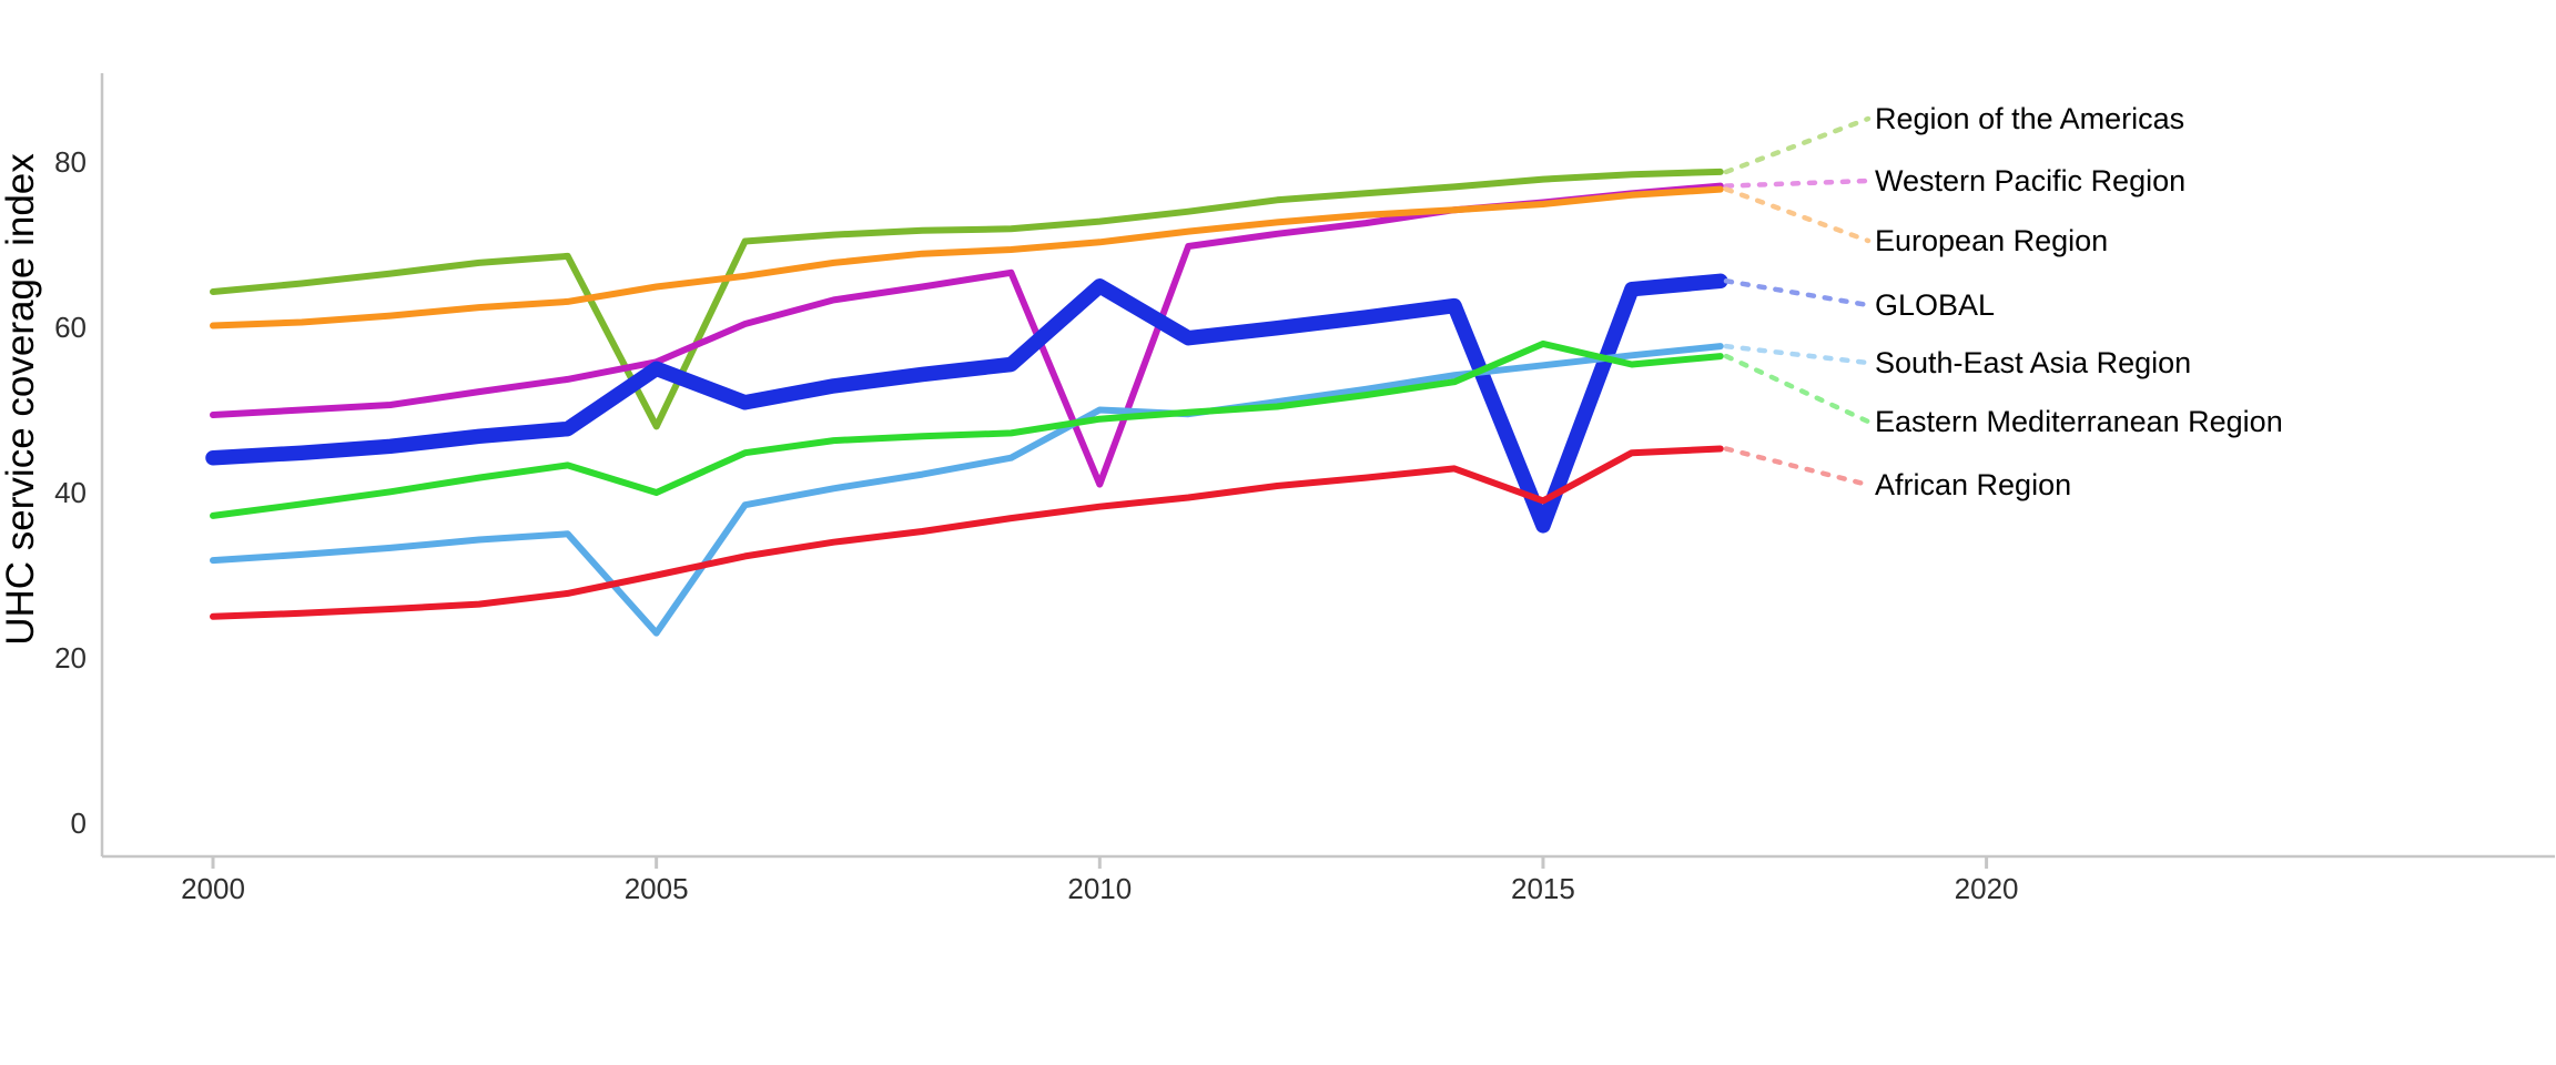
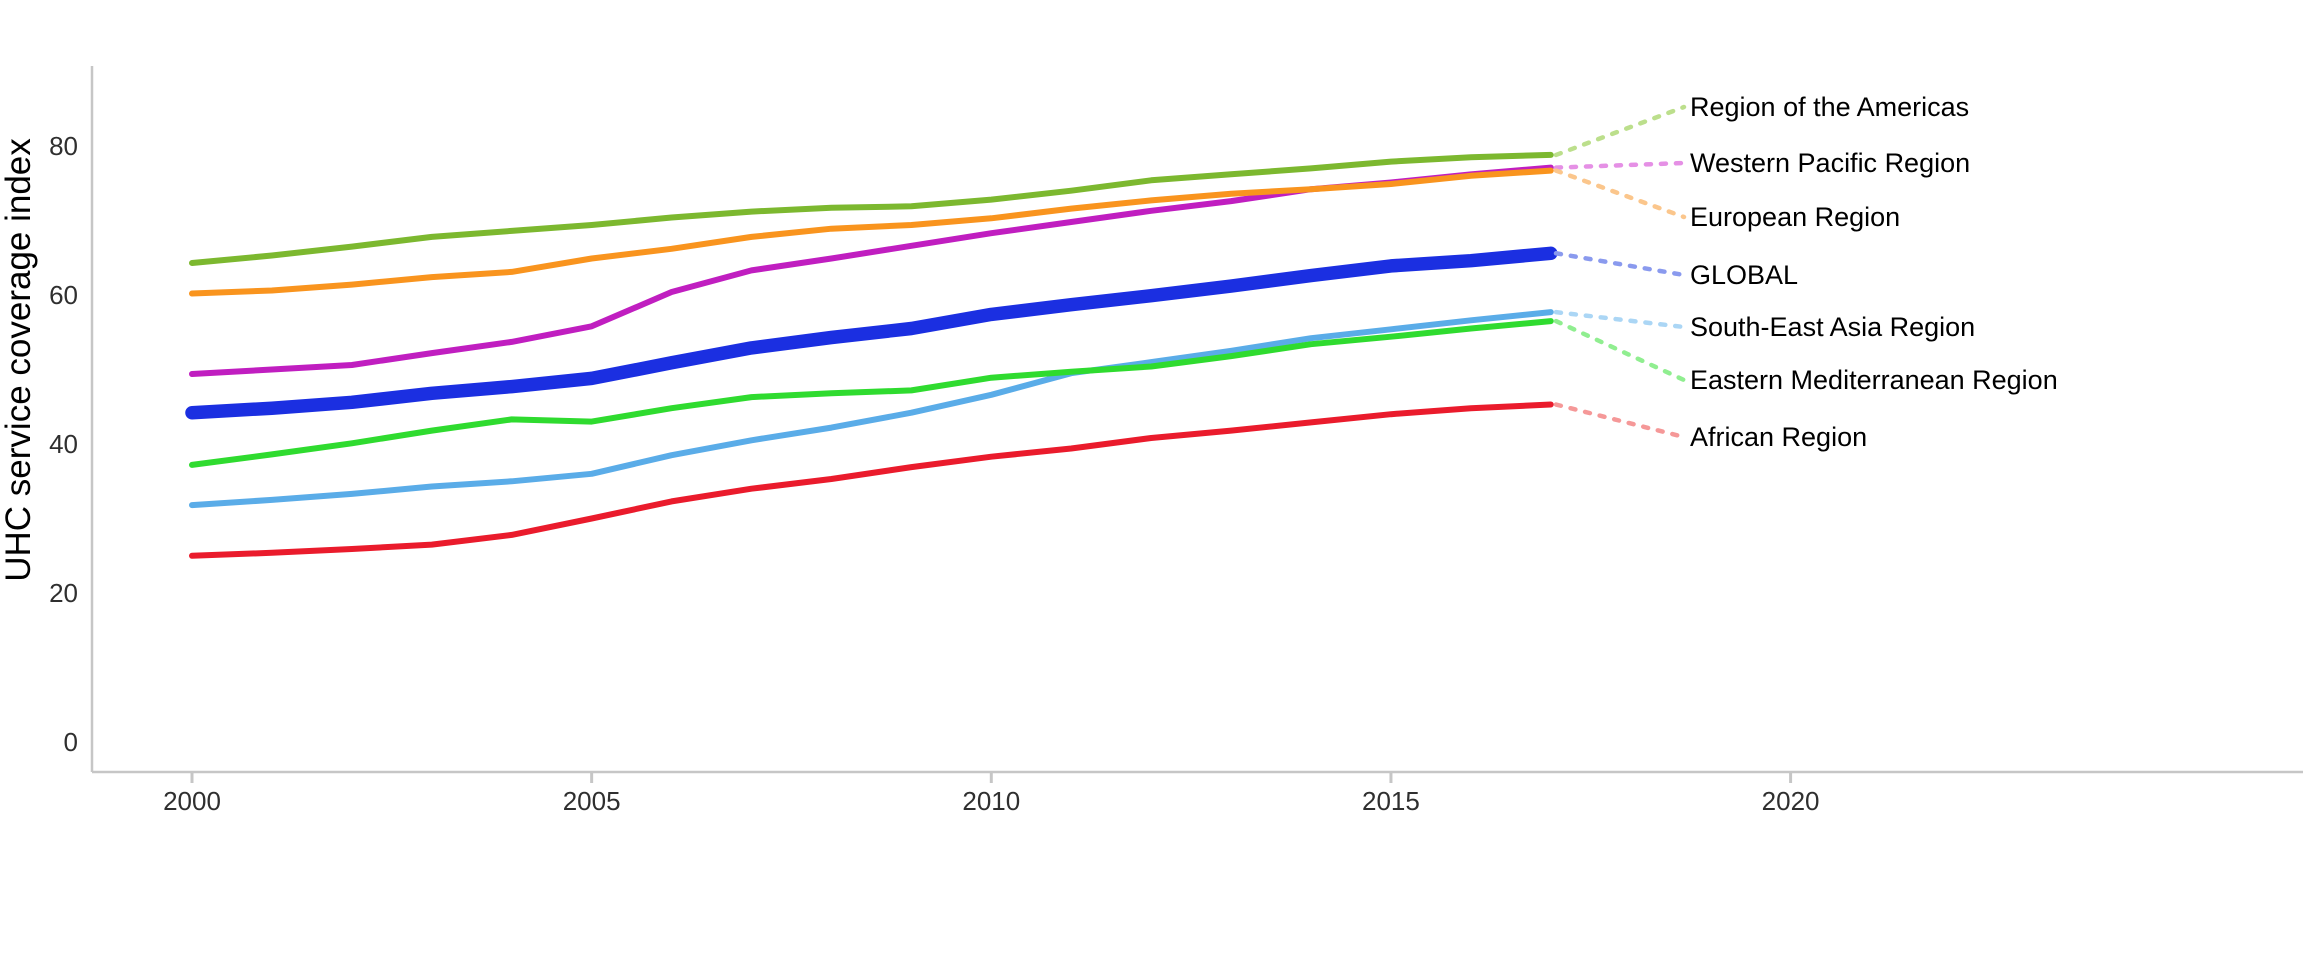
Region of the Americas/2005: 48 -> 69
GLOBAL/2005: 55 -> 49
South-East Asia Region/2005: 23 -> 36
Eastern Mediterranean Region/2005: 40 -> 43
Western Pacific Region/2010: 41 -> 68
GLOBAL/2010: 65 -> 57
South-East Asia Region/2010: 50 -> 47
GLOBAL/2015: 36 -> 64
Eastern Mediterranean Region/2015: 58 -> 54
African Region/2015: 39 -> 44
